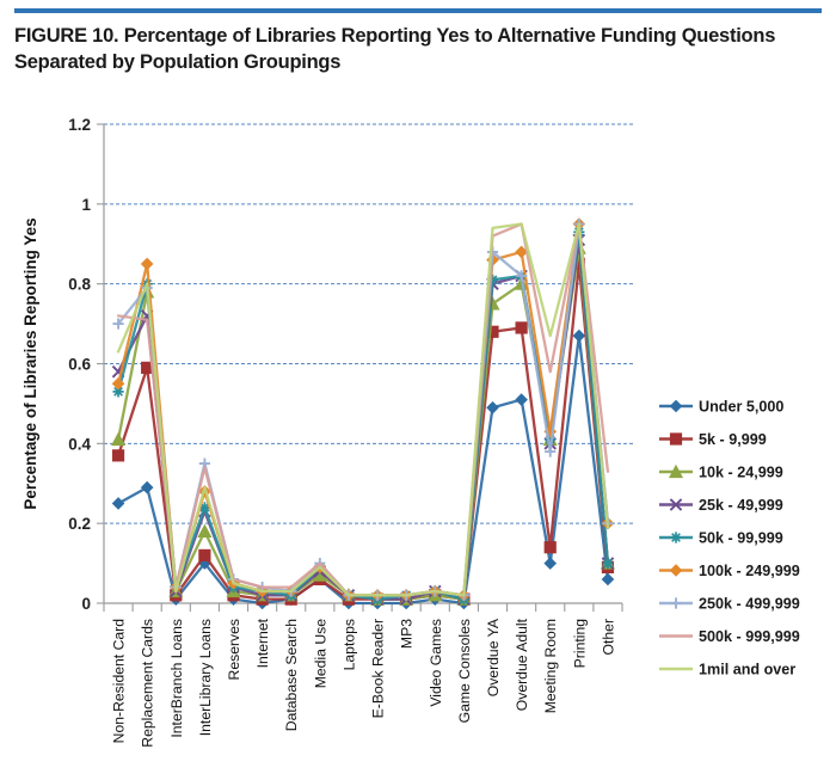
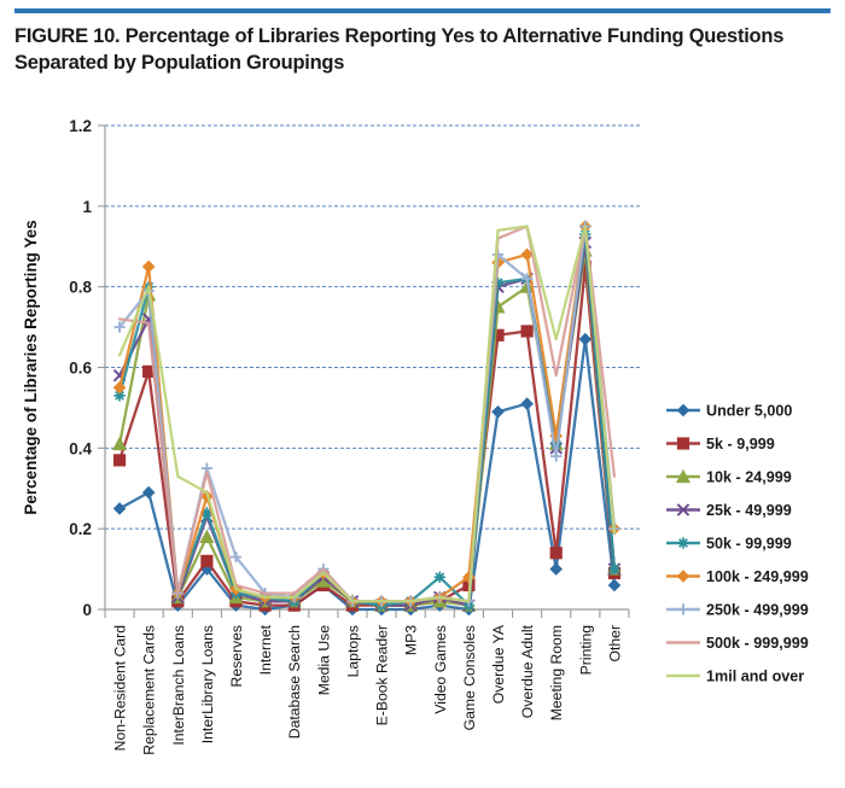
1mil and over/InterBranch Loans: 0.03 -> 0.33
250k - 499,999/Reserves: 0.06 -> 0.13
50k - 99,999/Video Games: 0.03 -> 0.08
5k - 9,999/Game Consoles: 0.01 -> 0.06
100k - 249,999/Game Consoles: 0.02 -> 0.08
